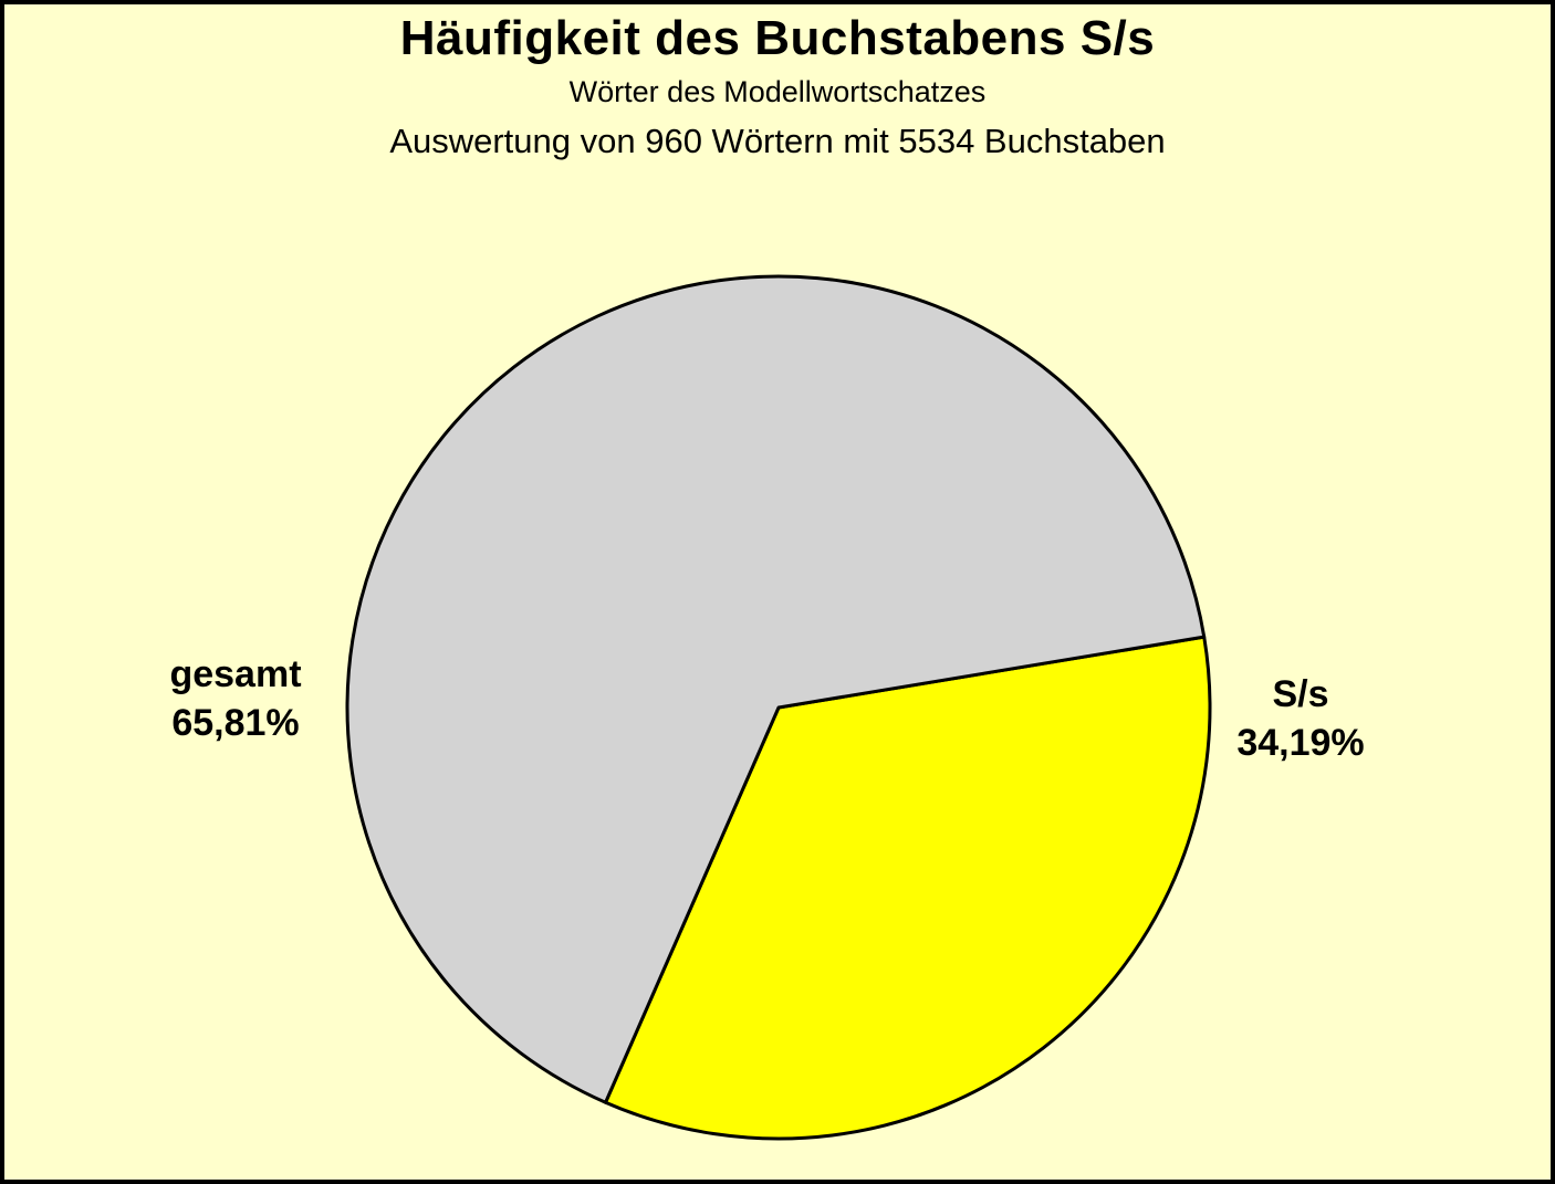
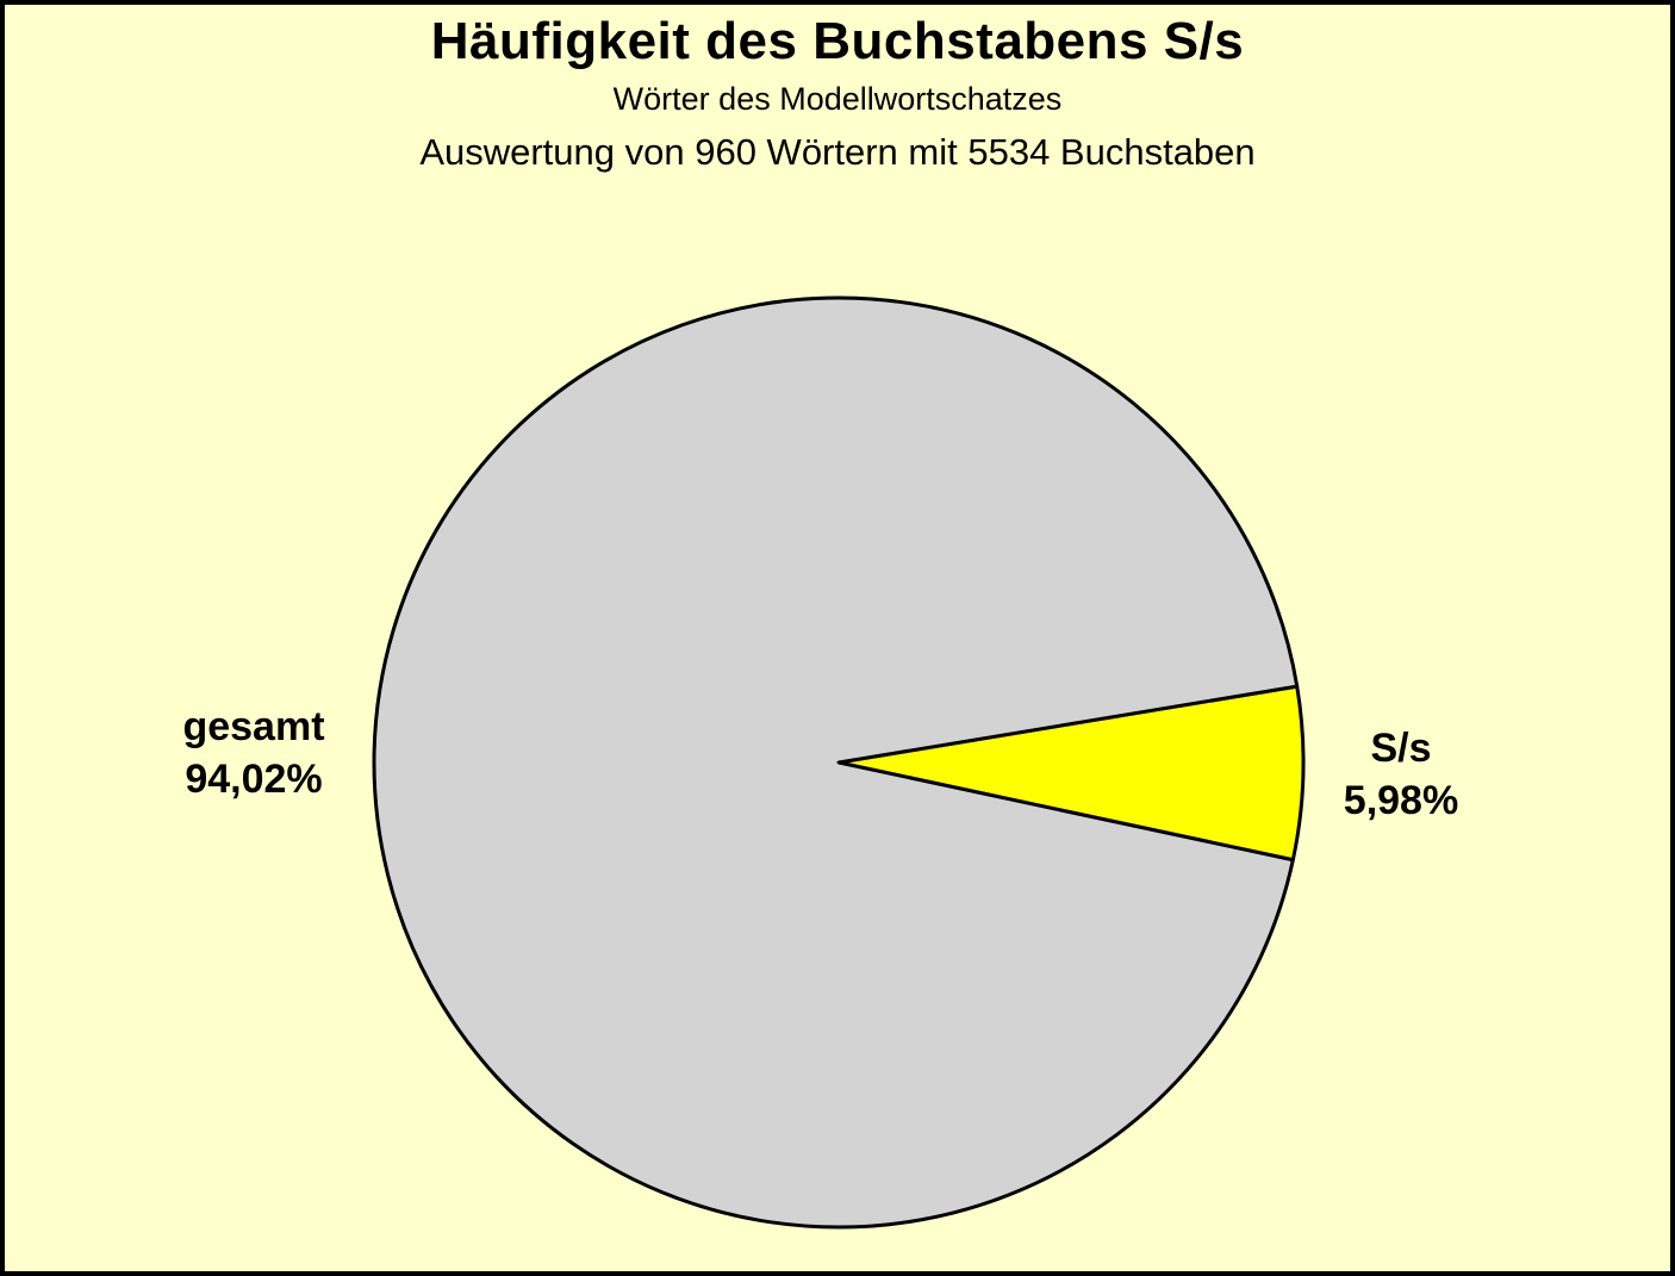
gesamt: 65,81% -> 94,02%
S/s: 34,19% -> 5,98%
